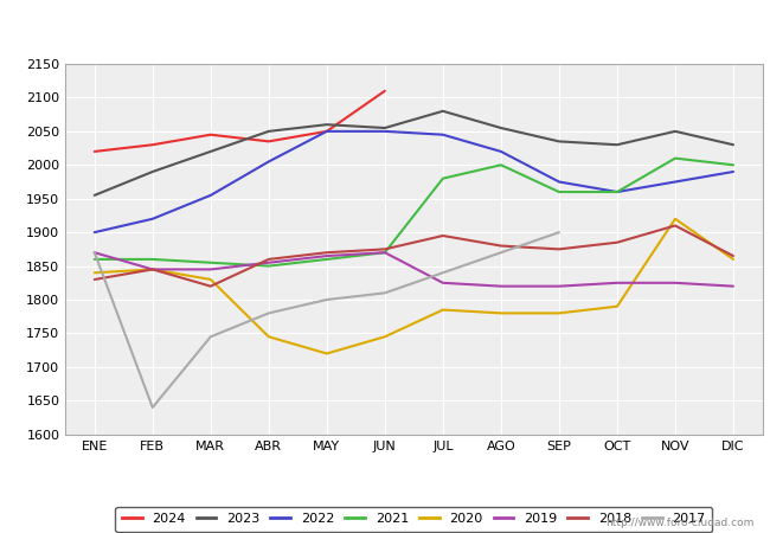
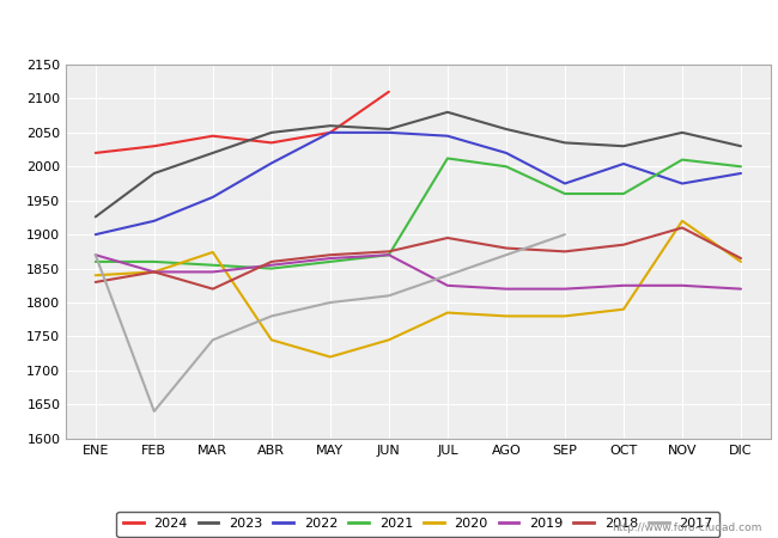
2023/ENE: 1955 -> 1926
2020/MAR: 1830 -> 1874
2021/JUL: 1980 -> 2012
2022/OCT: 1960 -> 2004
